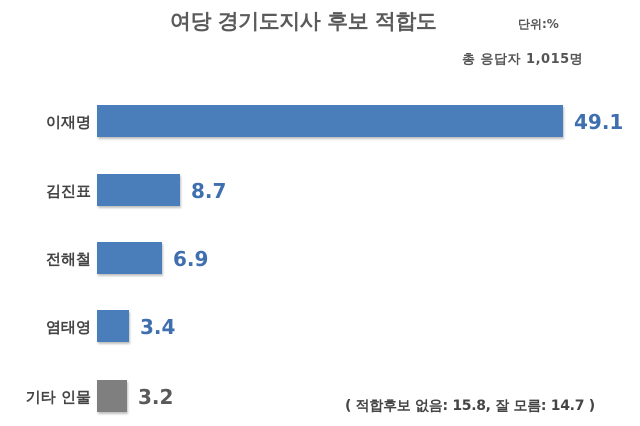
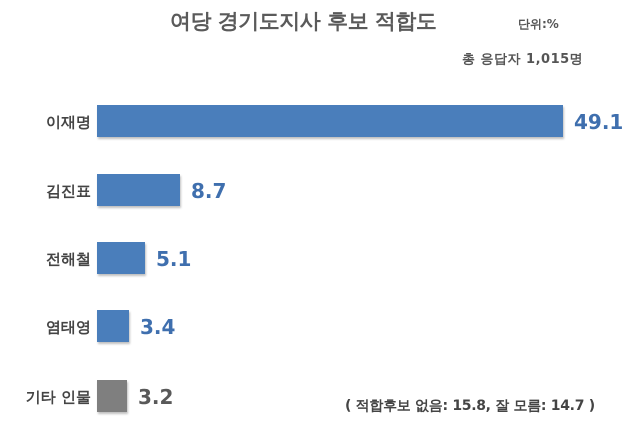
전해철: 6.9 -> 5.1
